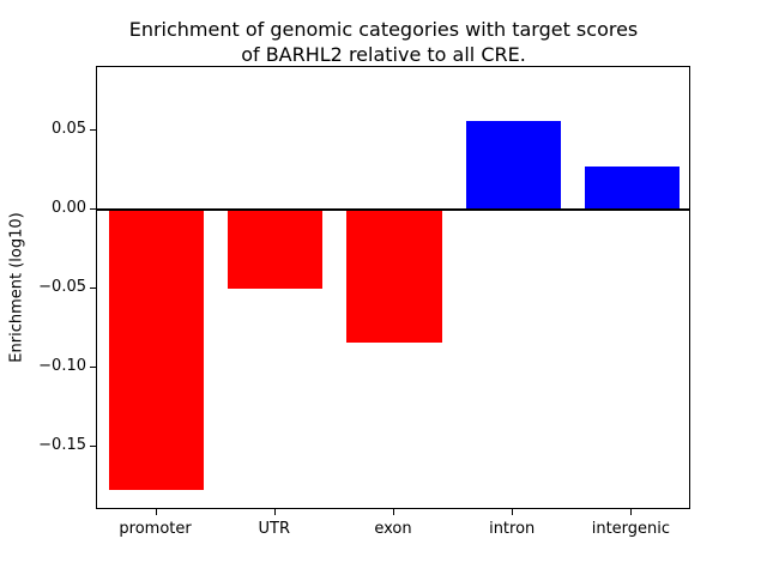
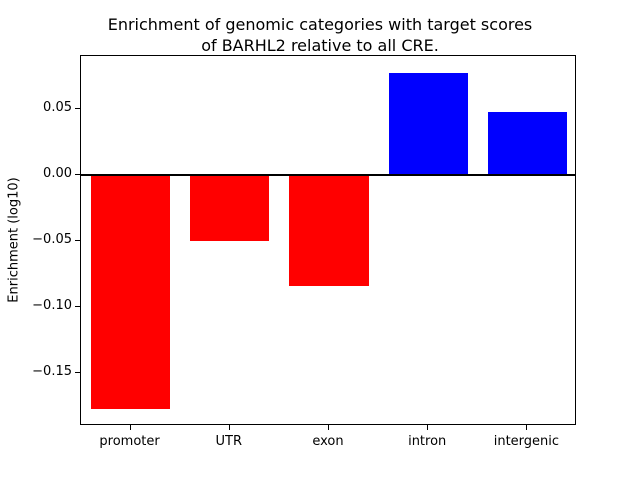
intron: 0.056 -> 0.077
intergenic: 0.027 -> 0.048
